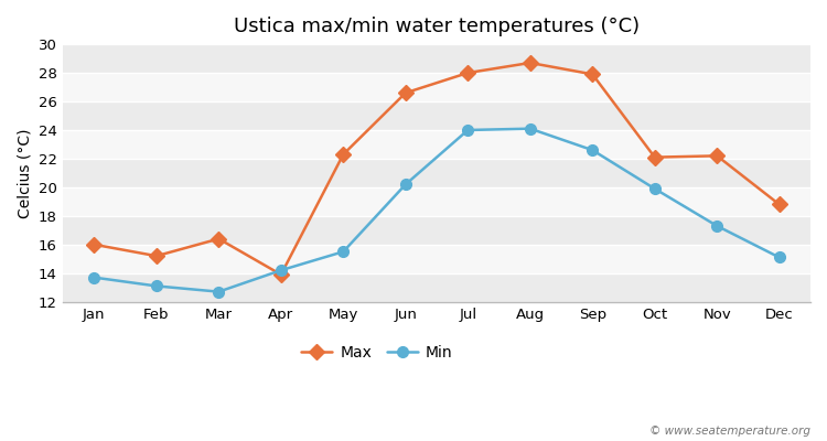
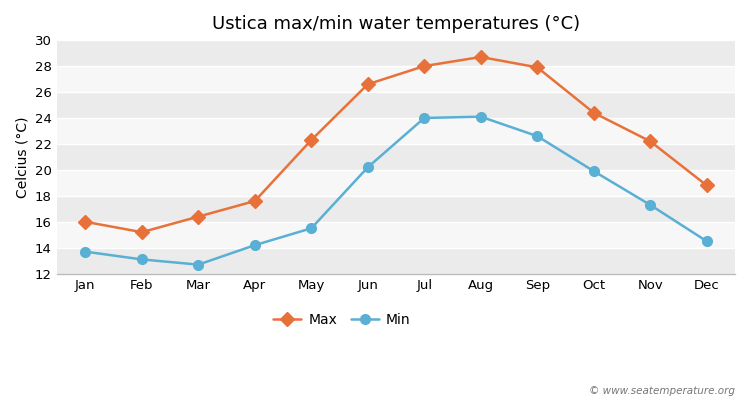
Max/Apr: 13.9 -> 17.6
Max/Oct: 22.1 -> 24.4
Min/Dec: 15.1 -> 14.5
